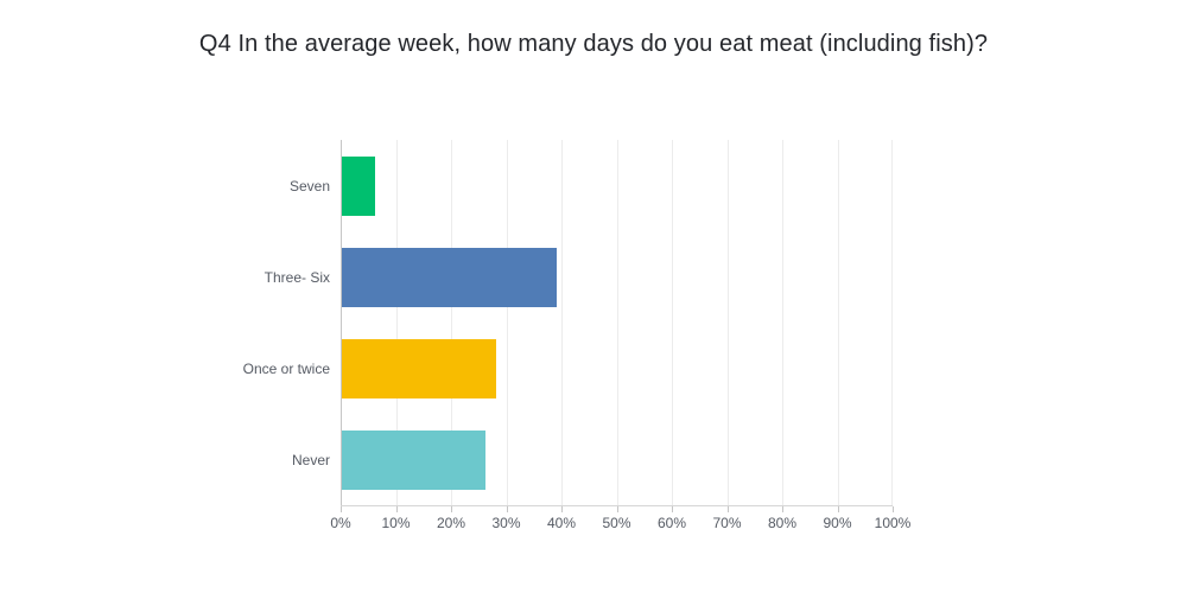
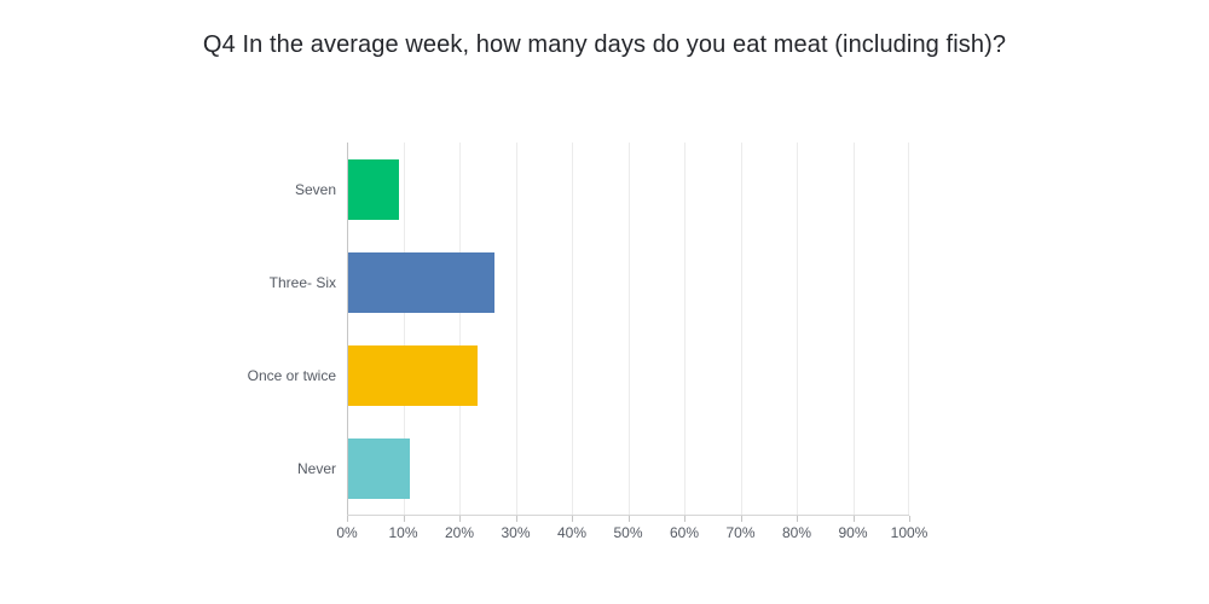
Seven: 6% -> 9%
Three- Six: 39% -> 26%
Once or twice: 28% -> 23%
Never: 26% -> 11%
